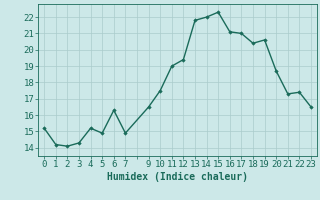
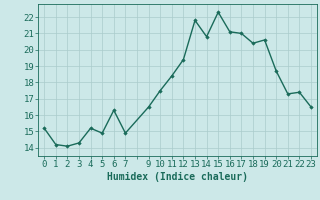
11: 19.0 -> 18.4
14: 22.0 -> 20.8
